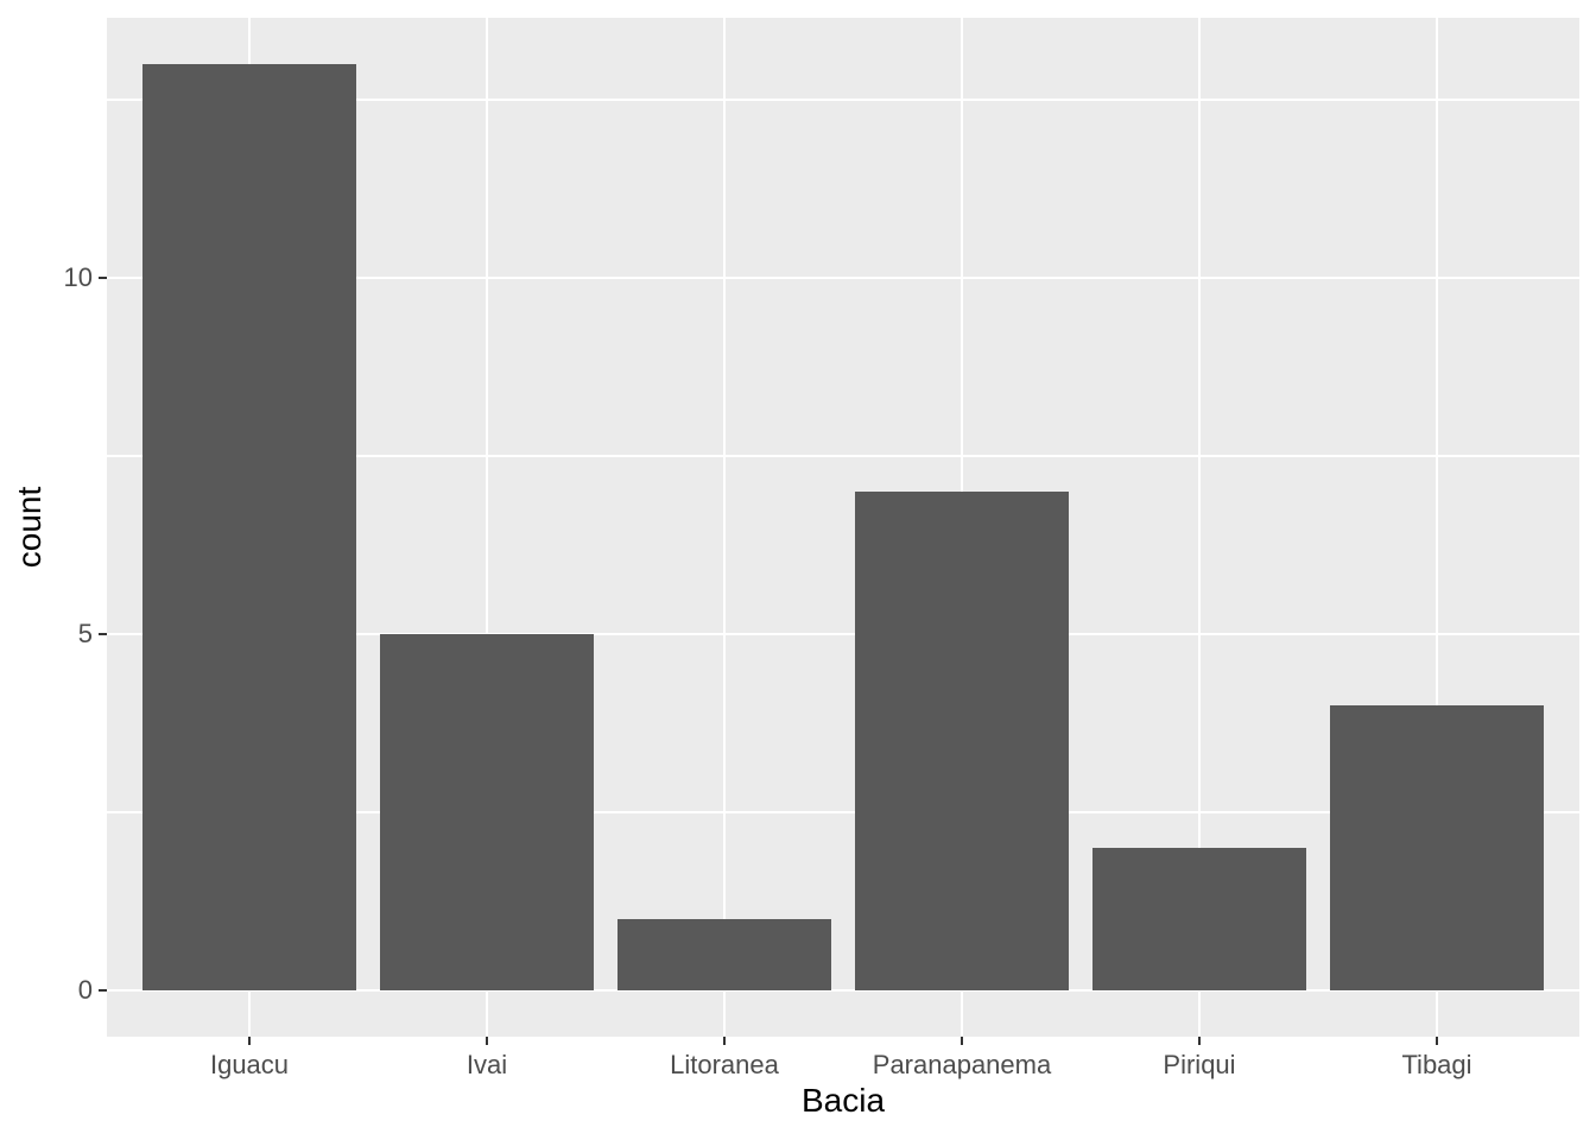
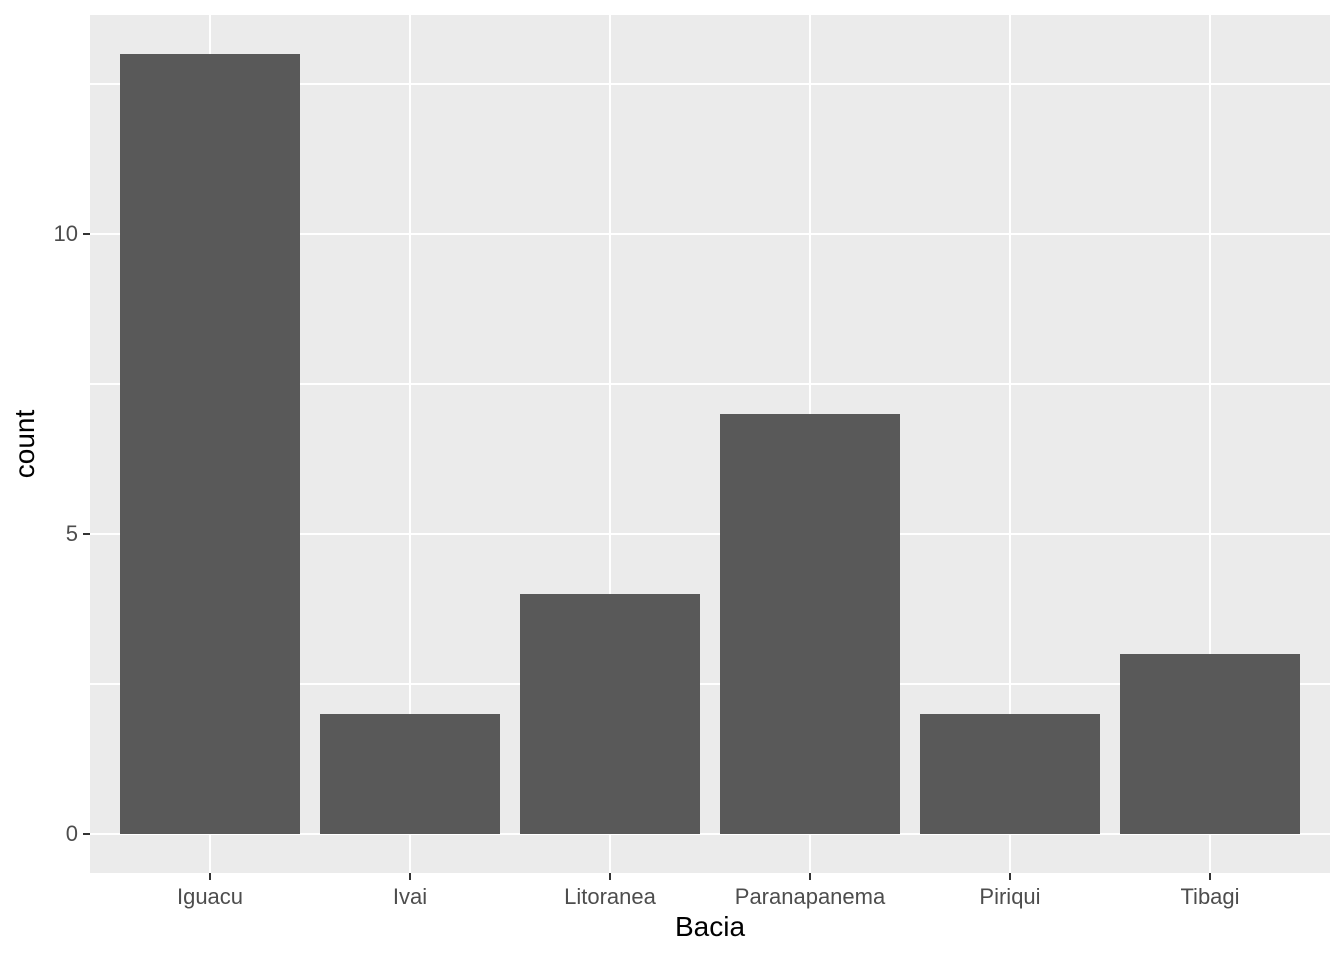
Ivai: 5 -> 2
Litoranea: 1 -> 4
Tibagi: 4 -> 3
